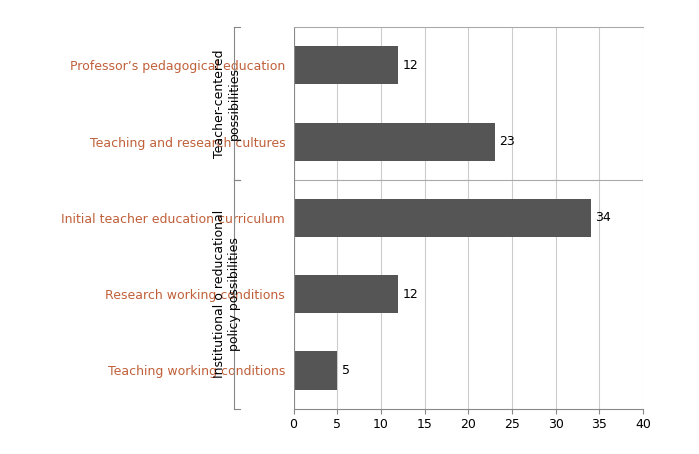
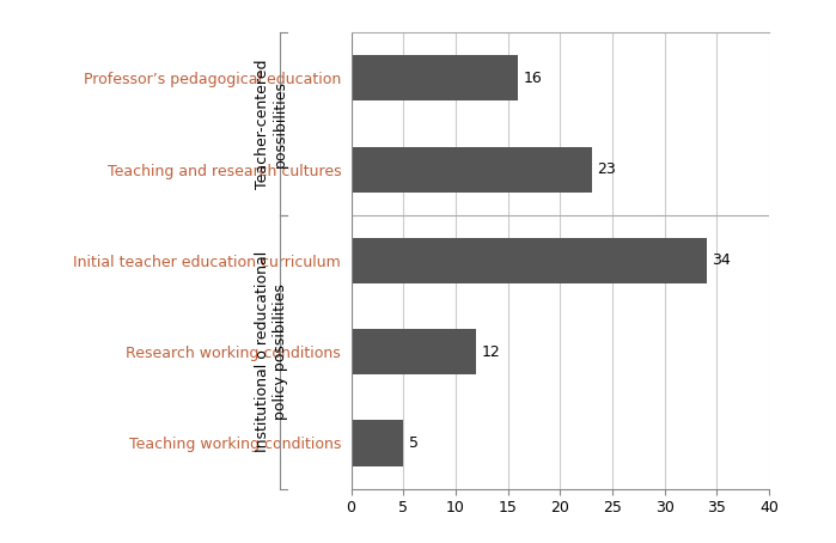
Professor’s pedagogical education: 12 -> 16
